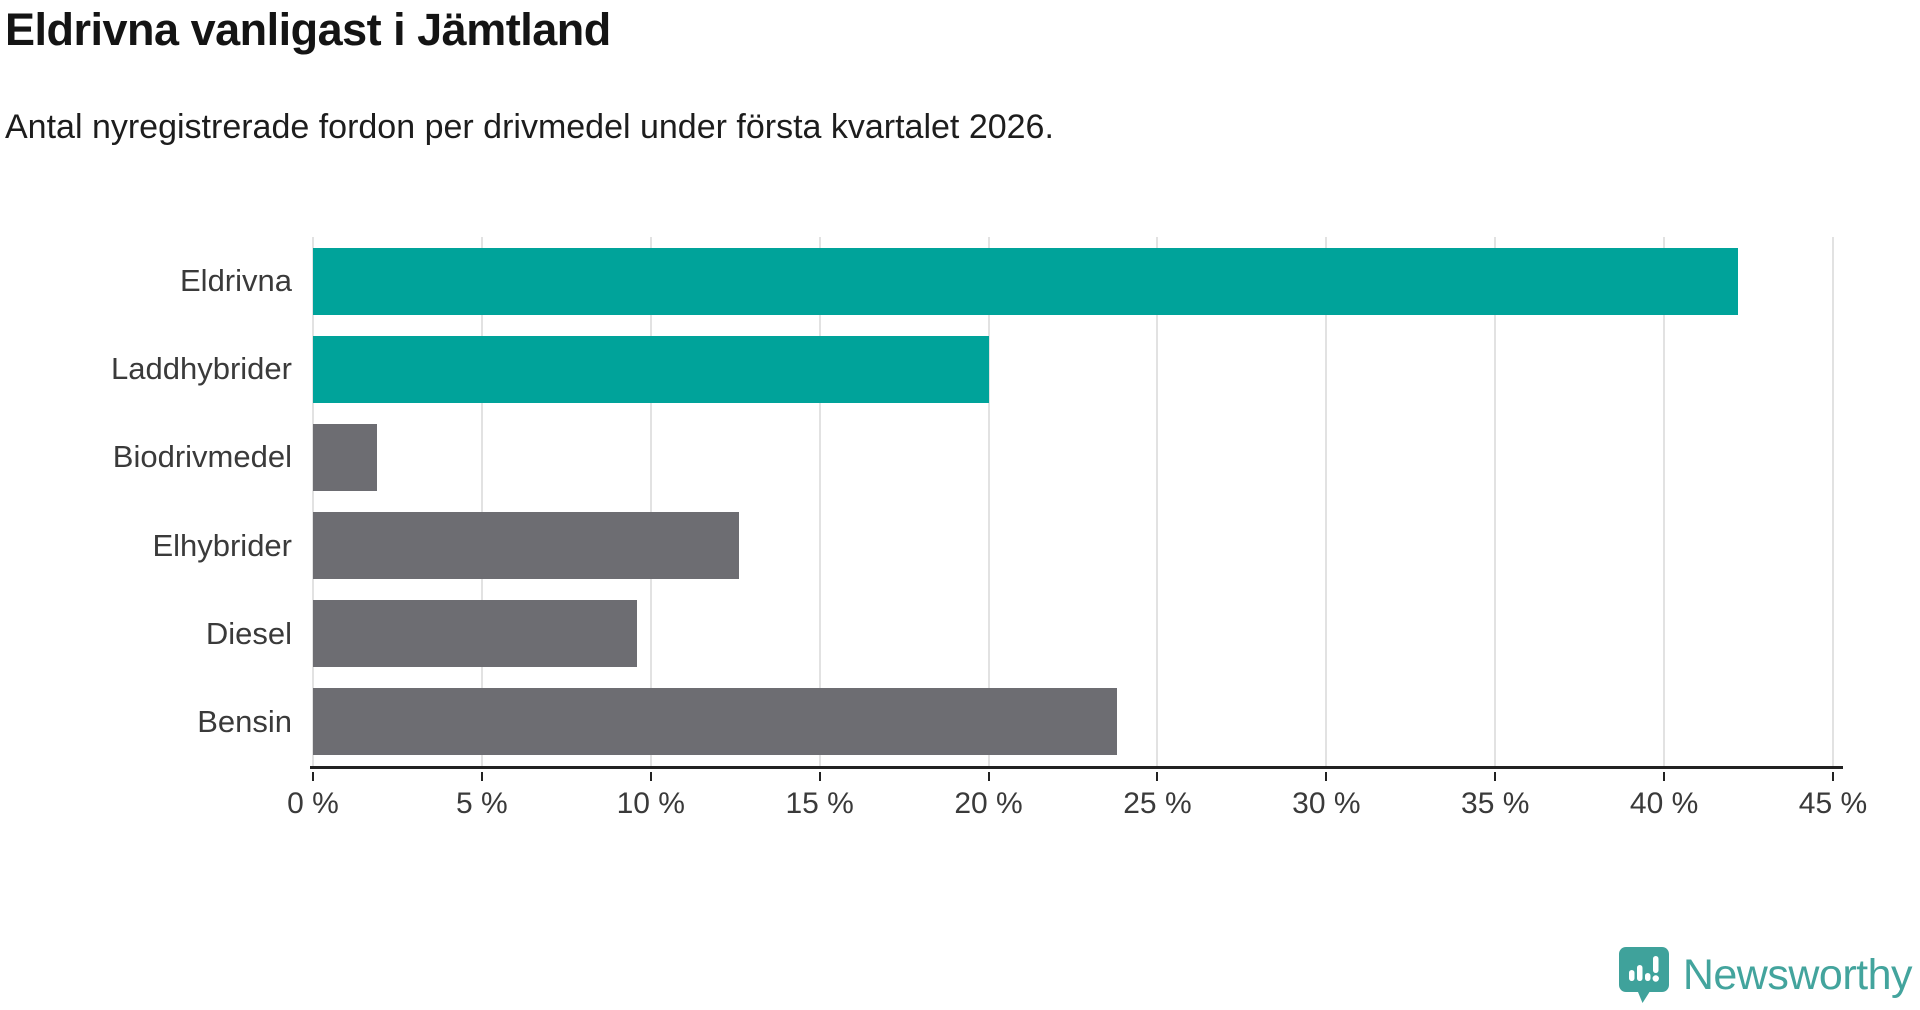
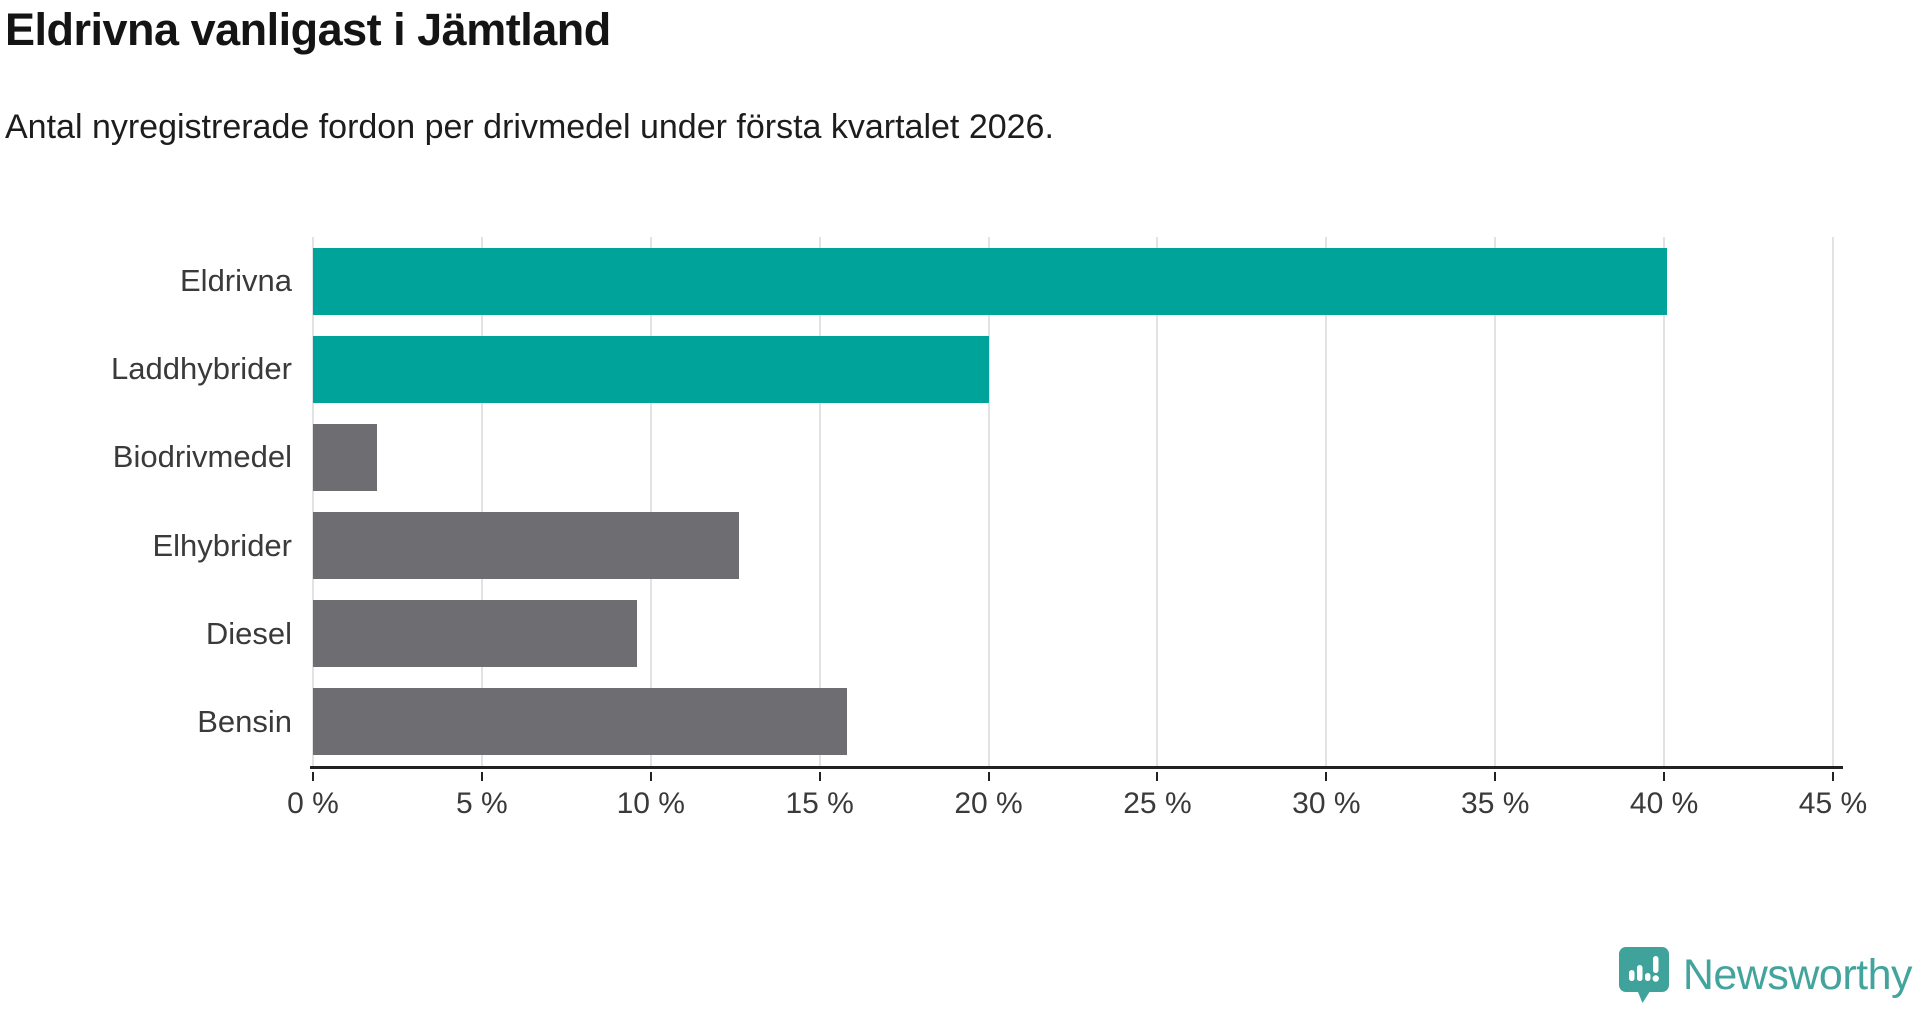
Eldrivna: 42.2% -> 40.1%
Bensin: 23.8% -> 15.8%
